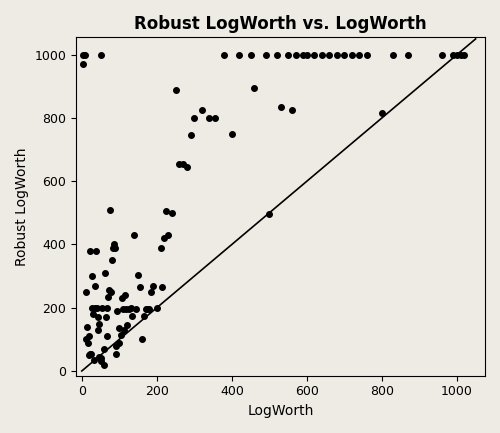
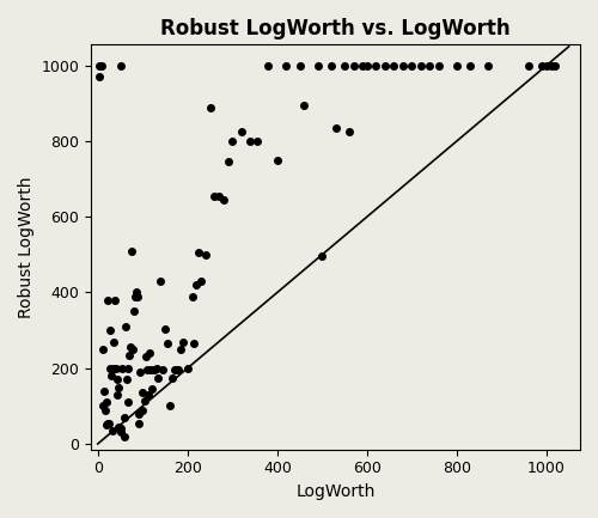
800: 815 -> 1000
